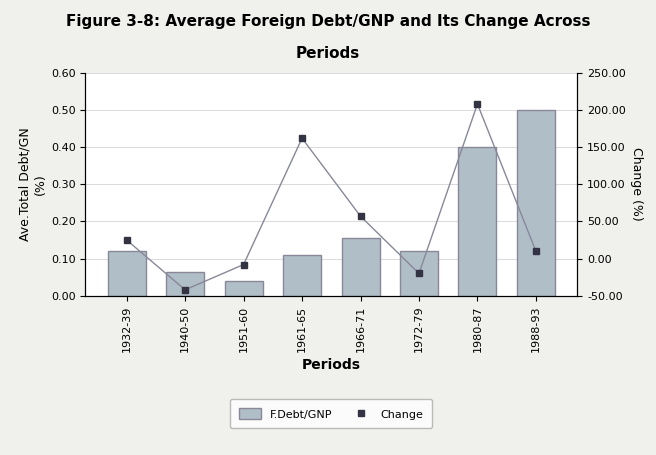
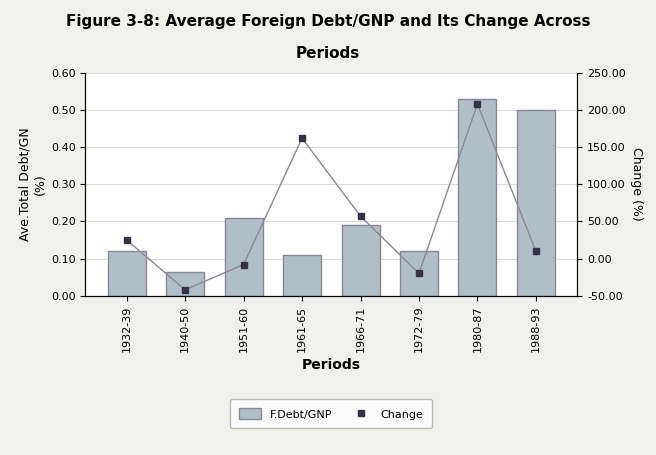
F.Debt/GNP/1951-60: 0.040 -> 0.210
F.Debt/GNP/1966-71: 0.155 -> 0.190
F.Debt/GNP/1980-87: 0.400 -> 0.530
